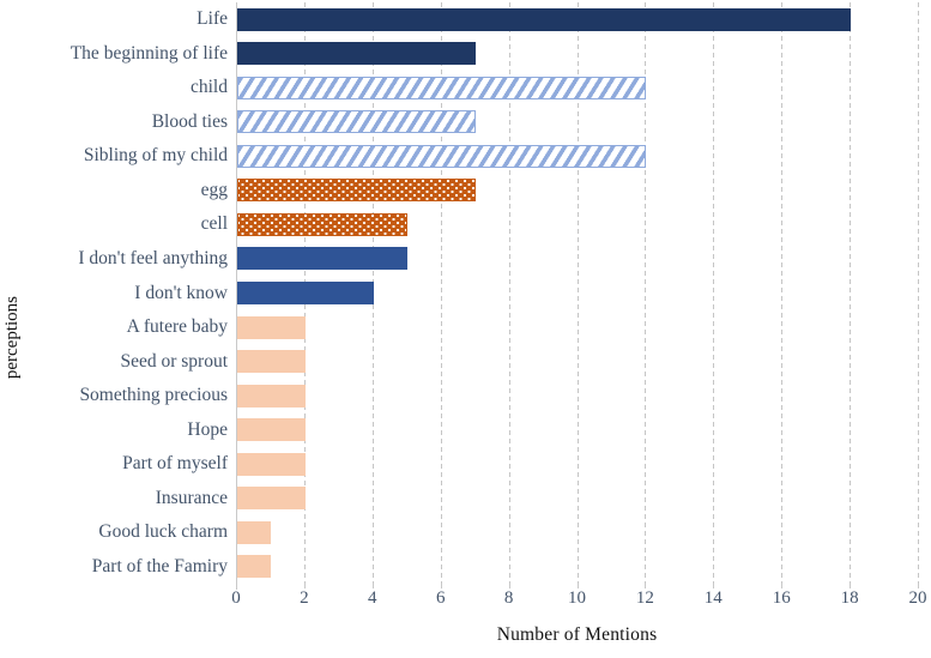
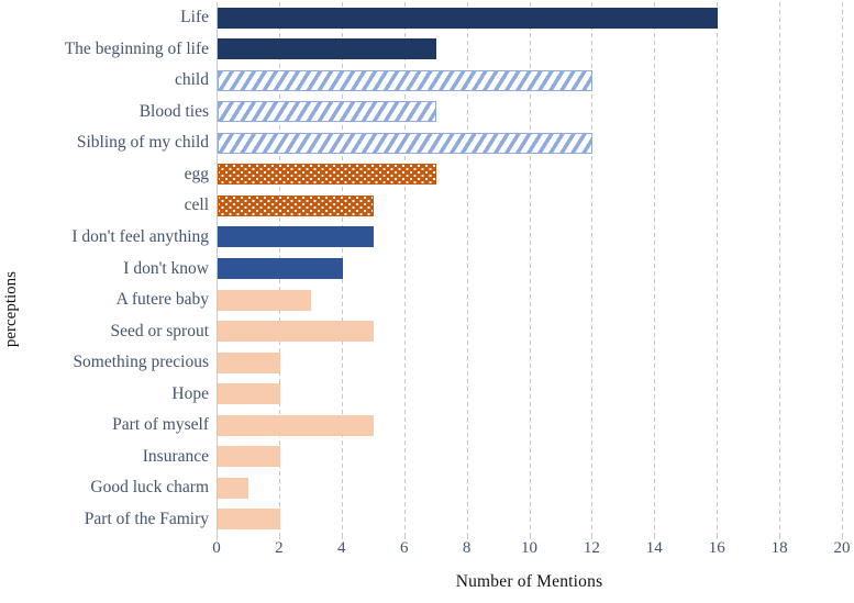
Life: 18 -> 16
A futere baby: 2 -> 3
Seed or sprout: 2 -> 5
Part of myself: 2 -> 5
Part of the Famiry: 1 -> 2
